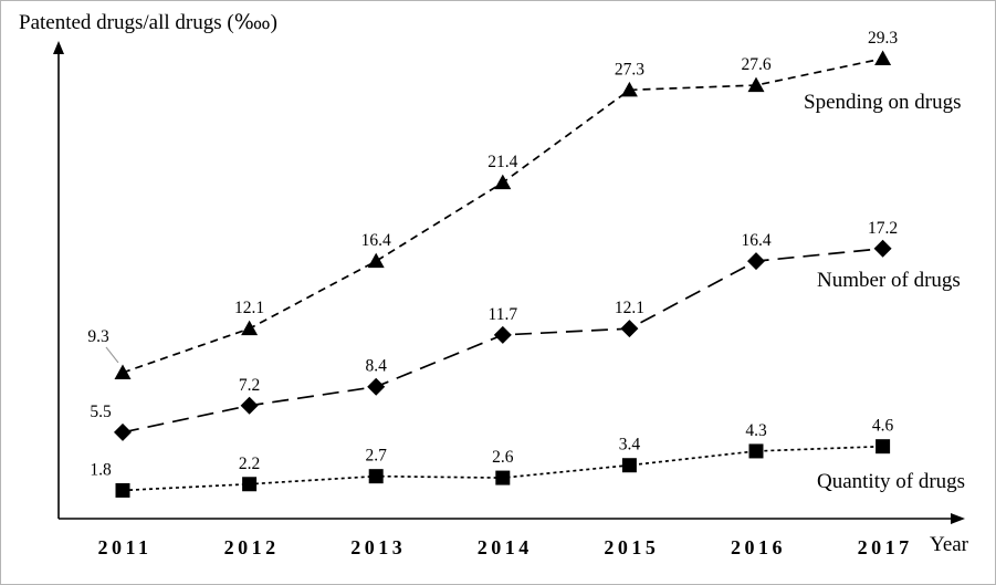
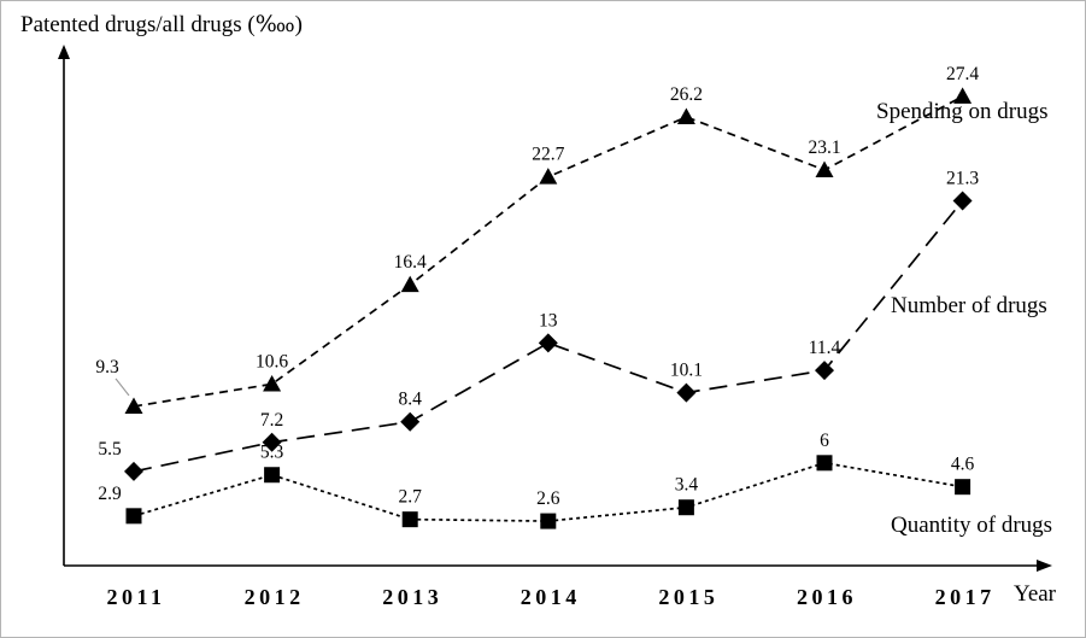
Quantity of drugs/2011: 1.8 -> 2.9
Spending on drugs/2012: 12.1 -> 10.6
Quantity of drugs/2012: 2.2 -> 5.3
Spending on drugs/2014: 21.4 -> 22.7
Number of drugs/2014: 11.7 -> 13
Spending on drugs/2015: 27.3 -> 26.2
Number of drugs/2015: 12.1 -> 10.1
Spending on drugs/2016: 27.6 -> 23.1
Number of drugs/2016: 16.4 -> 11.4
Quantity of drugs/2016: 4.3 -> 6
Spending on drugs/2017: 29.3 -> 27.4
Number of drugs/2017: 17.2 -> 21.3
